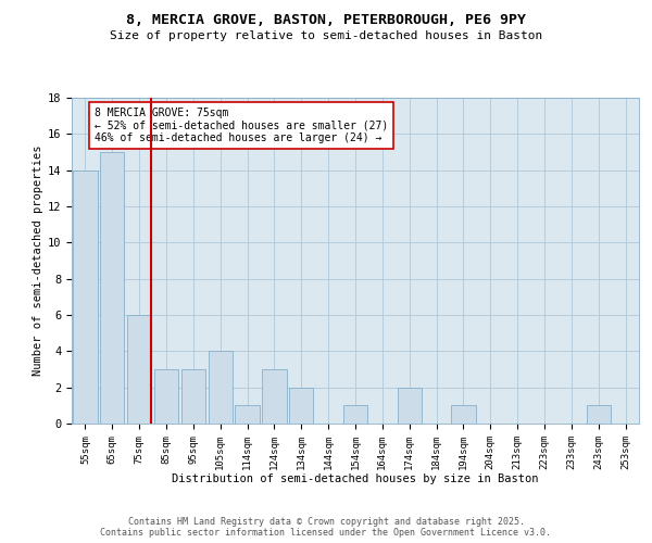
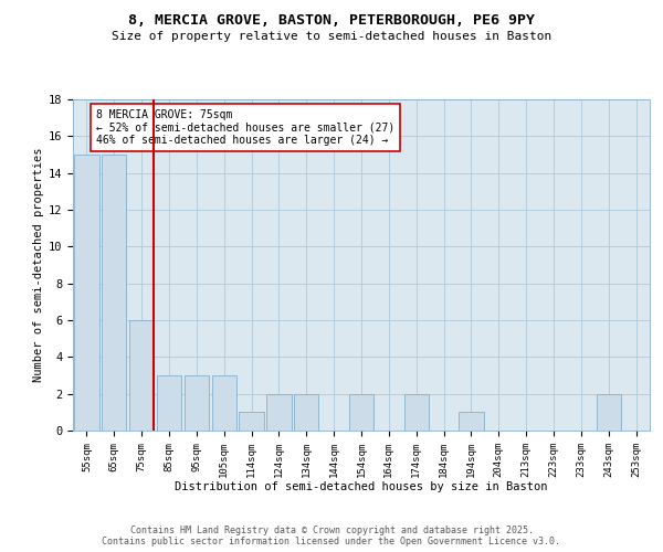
55sqm: 14 -> 15
105sqm: 4 -> 3
124sqm: 3 -> 2
154sqm: 1 -> 2
243sqm: 1 -> 2
